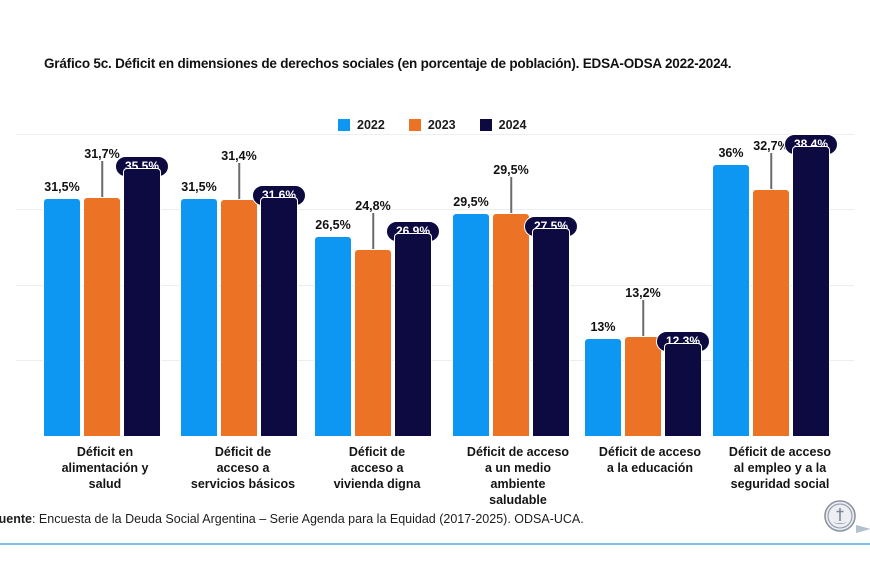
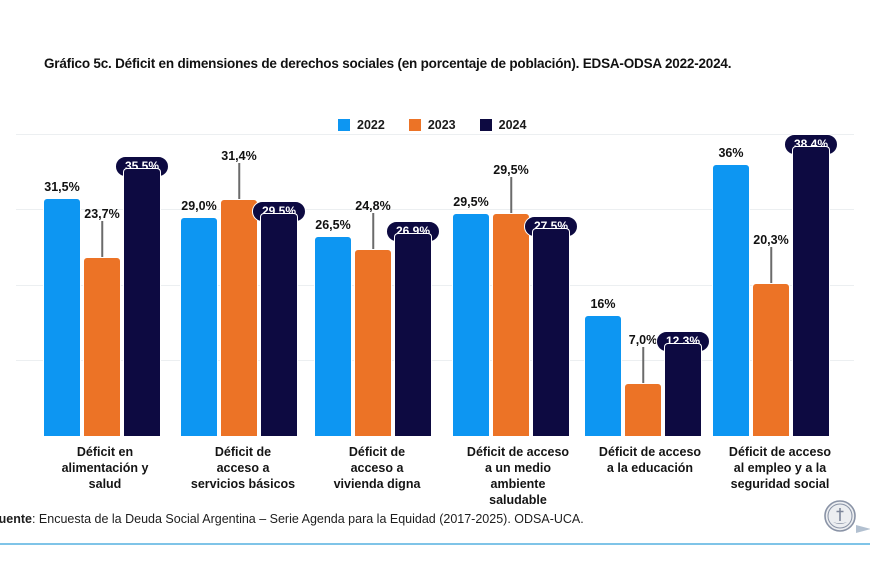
2023/Déficit en alimentación y salud: 31,7% -> 23,7%
2022/Déficit de acceso a servicios básicos: 31,5% -> 29,0%
2024/Déficit de acceso a servicios básicos: 31,6% -> 29,5%
2022/Déficit de acceso a la educación: 13% -> 16%
2023/Déficit de acceso a la educación: 13,2% -> 7,0%
2023/Déficit de acceso al empleo y a la seguridad social: 32,7% -> 20,3%
